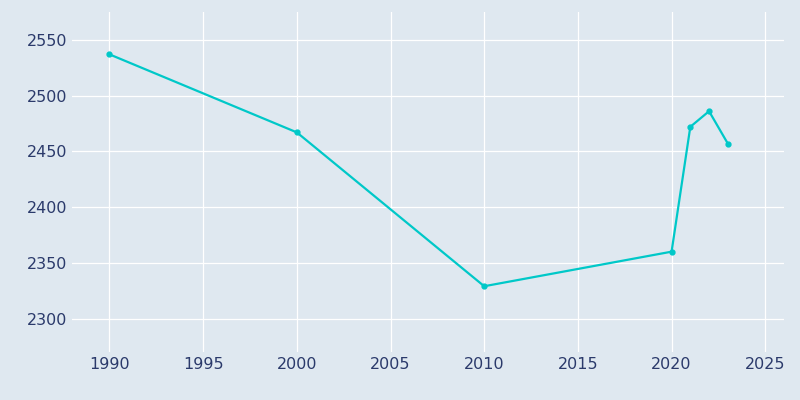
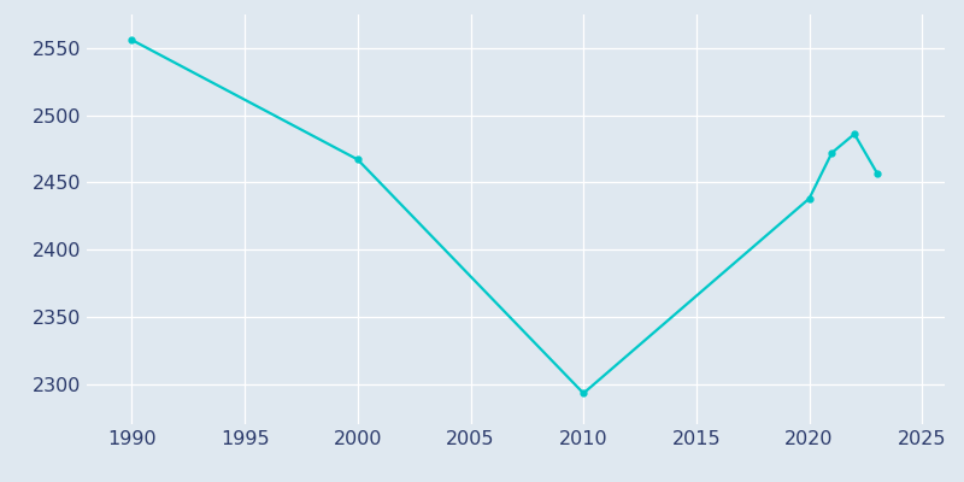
1990: 2537 -> 2556
2010: 2329 -> 2293
2020: 2360 -> 2438
